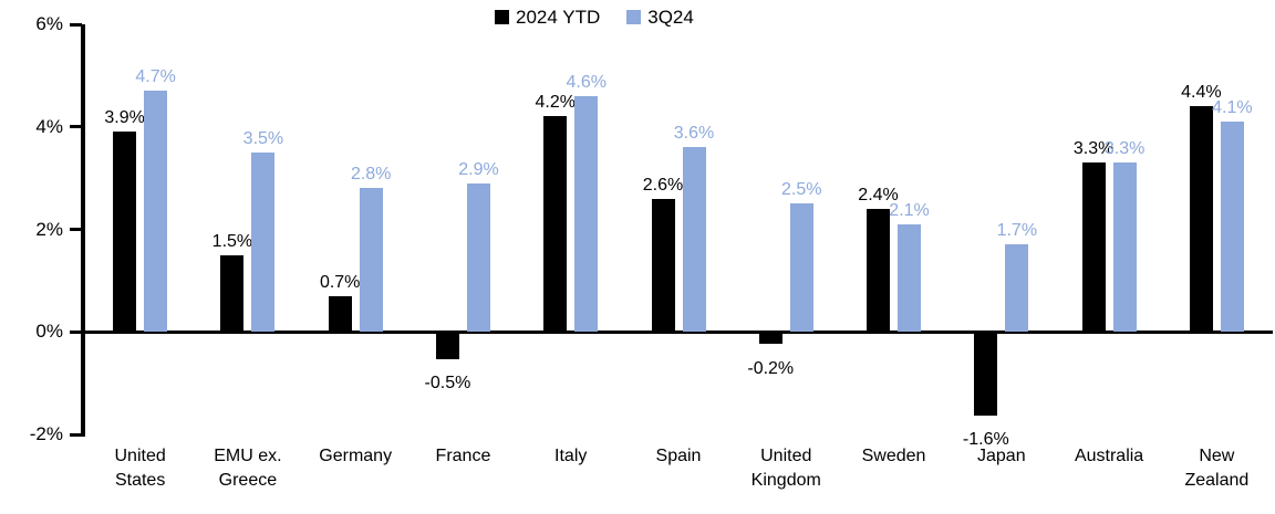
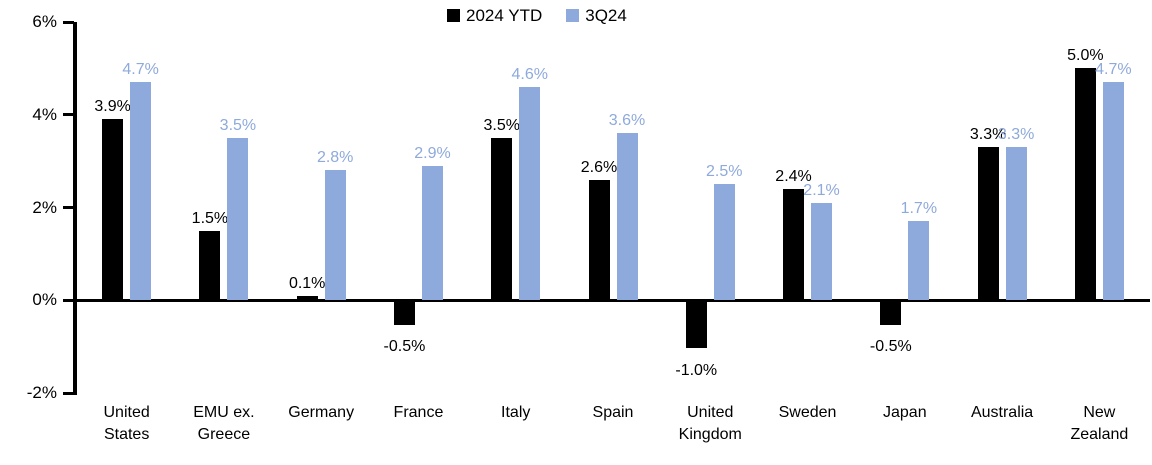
2024 YTD/Germany: 0.7% -> 0.1%
2024 YTD/Italy: 4.2% -> 3.5%
2024 YTD/United Kingdom: -0.2% -> -1.0%
2024 YTD/Japan: -1.6% -> -0.5%
2024 YTD/New Zealand: 4.4% -> 5.0%
3Q24/New Zealand: 4.1% -> 4.7%
